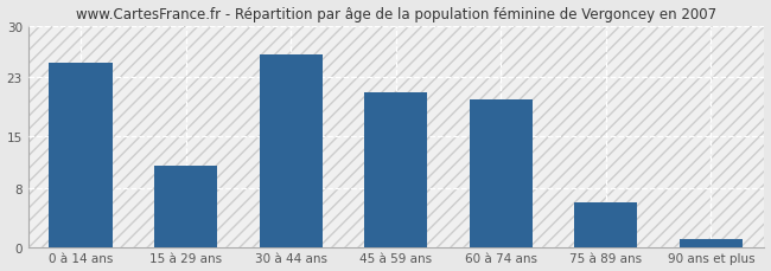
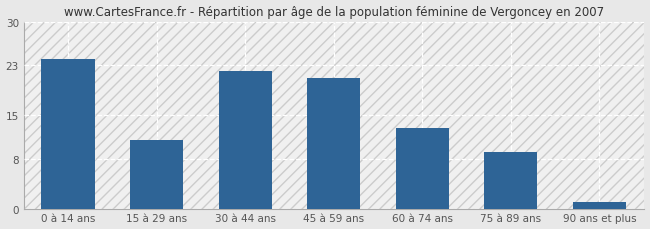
0 à 14 ans: 25 -> 24
30 à 44 ans: 26 -> 22
60 à 74 ans: 20 -> 13
75 à 89 ans: 6 -> 9
